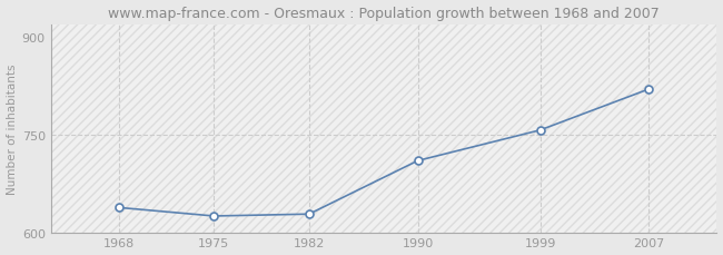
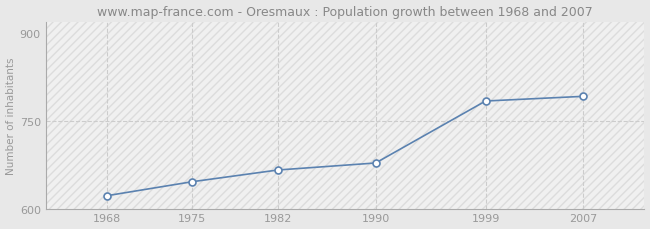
1968: 638 -> 622
1975: 625 -> 646
1982: 628 -> 666
1990: 710 -> 678
1999: 757 -> 784
2007: 820 -> 792
